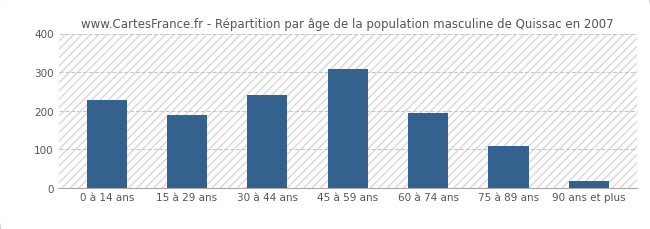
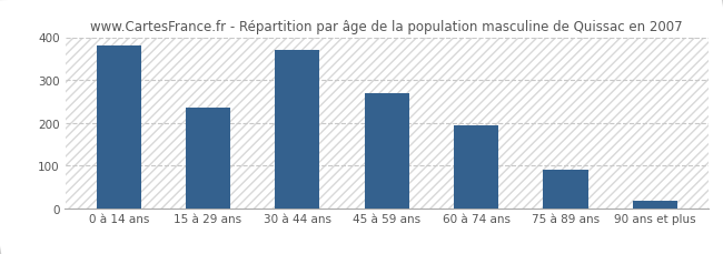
0 à 14 ans: 228 -> 380
15 à 29 ans: 188 -> 235
30 à 44 ans: 240 -> 370
45 à 59 ans: 308 -> 270
75 à 89 ans: 107 -> 90
